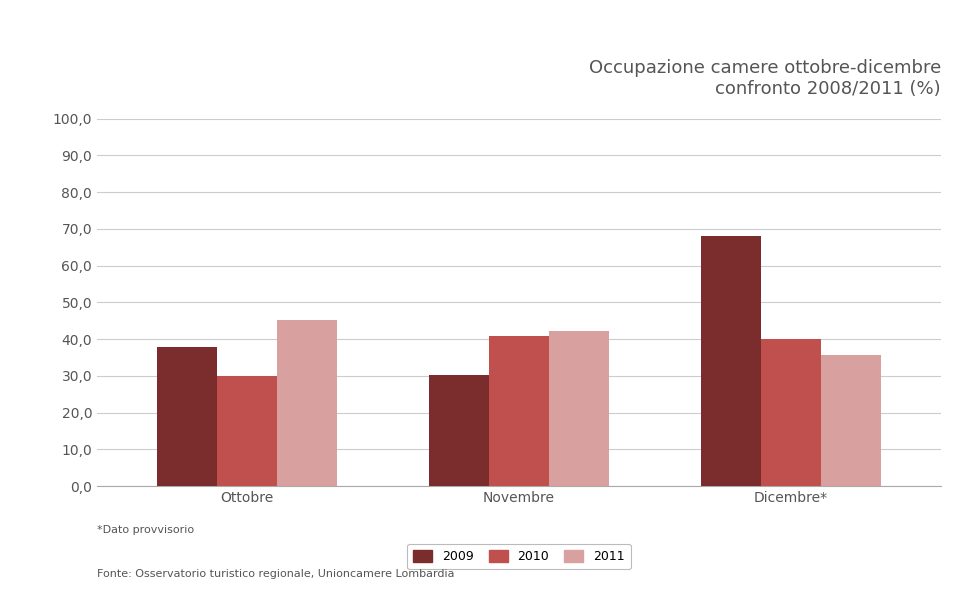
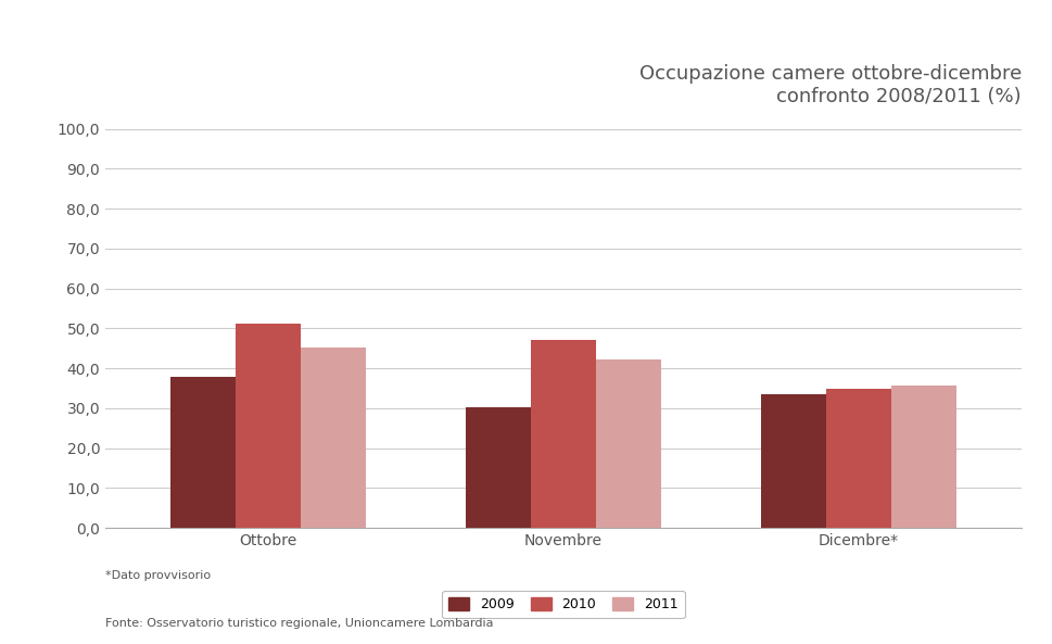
2010/Ottobre: 30,0 -> 51,2
2010/Novembre: 41,0 -> 47,1
2009/Dicembre*: 68,0 -> 33,5
2010/Dicembre*: 40,0 -> 34,8
